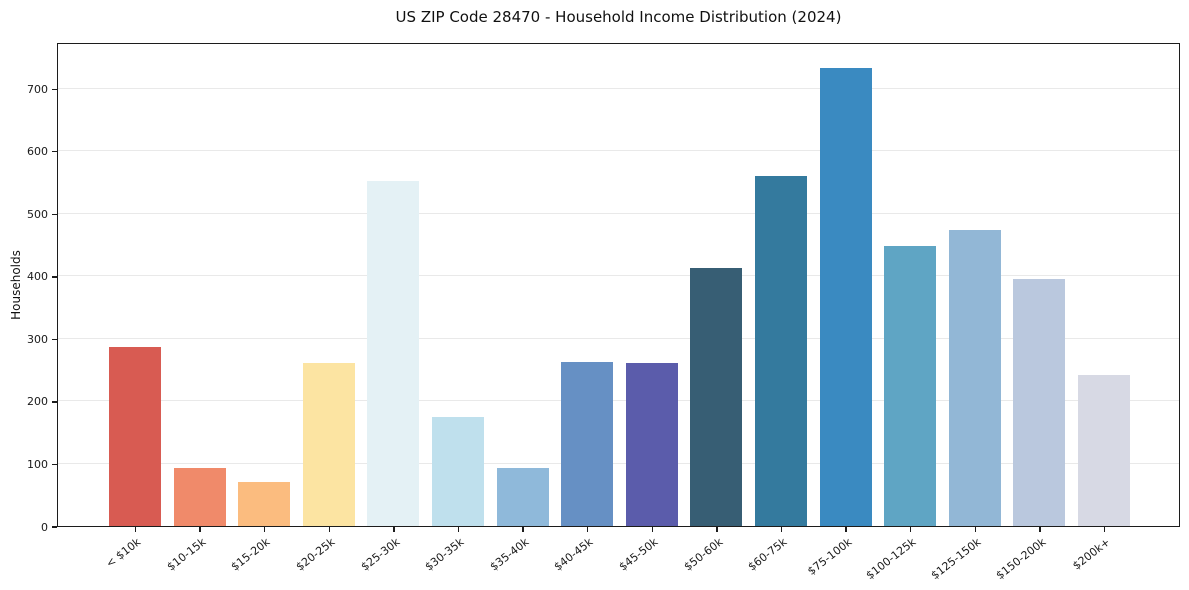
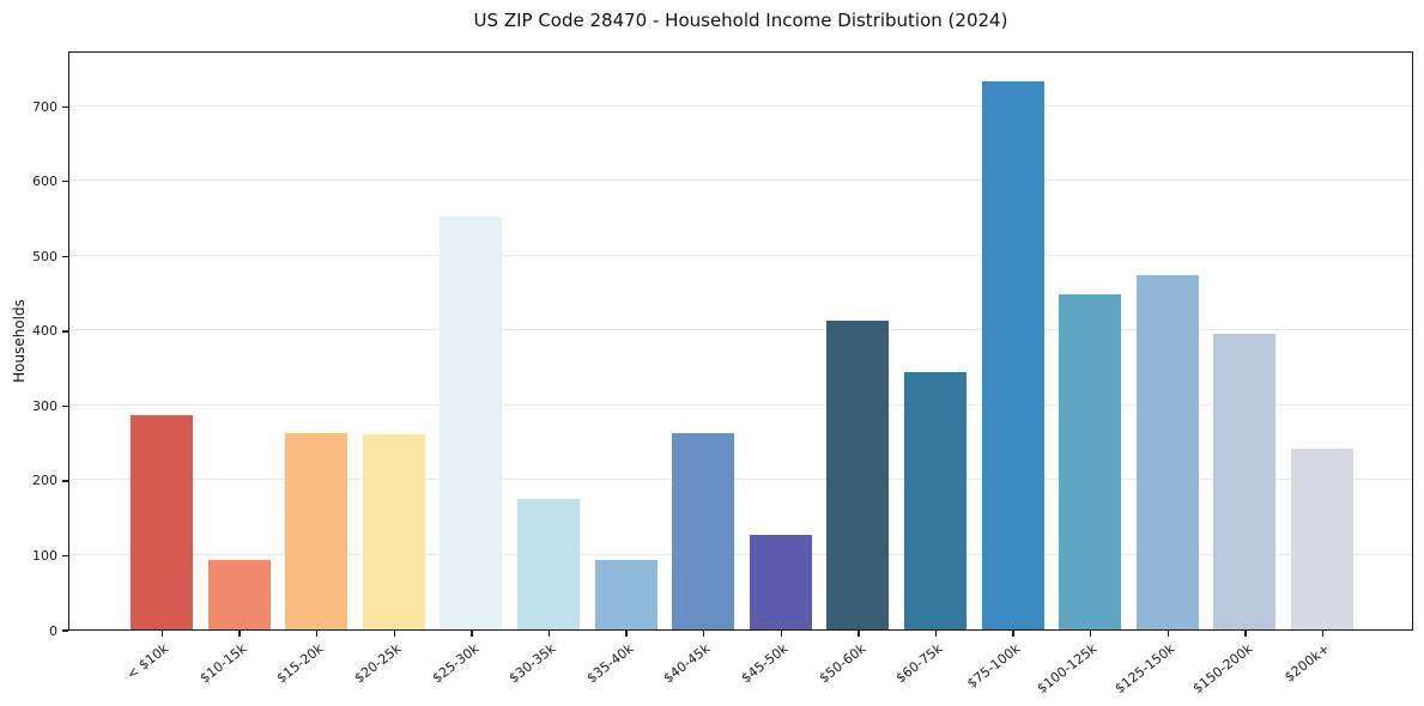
$15-20k: 70 -> 260
$45-50k: 260 -> 130
$60-75k: 560 -> 340
